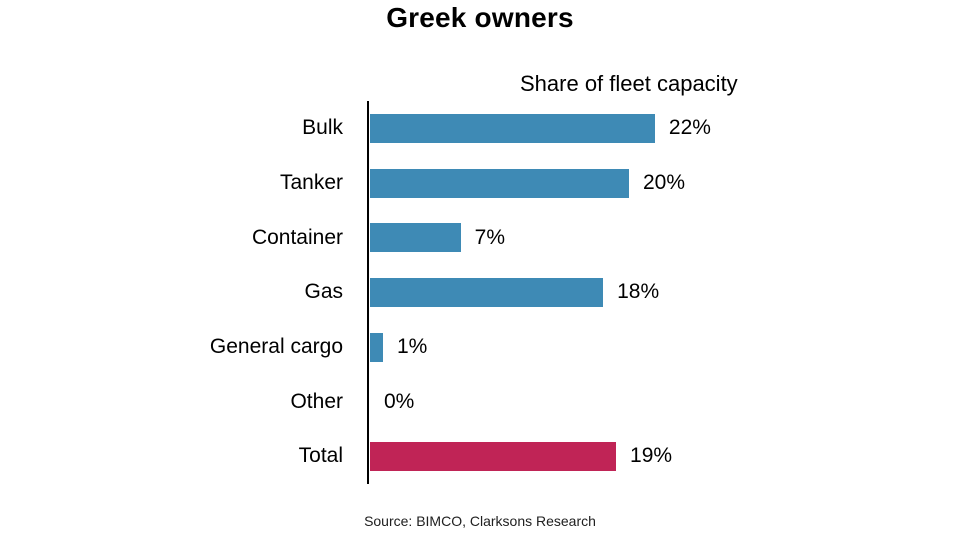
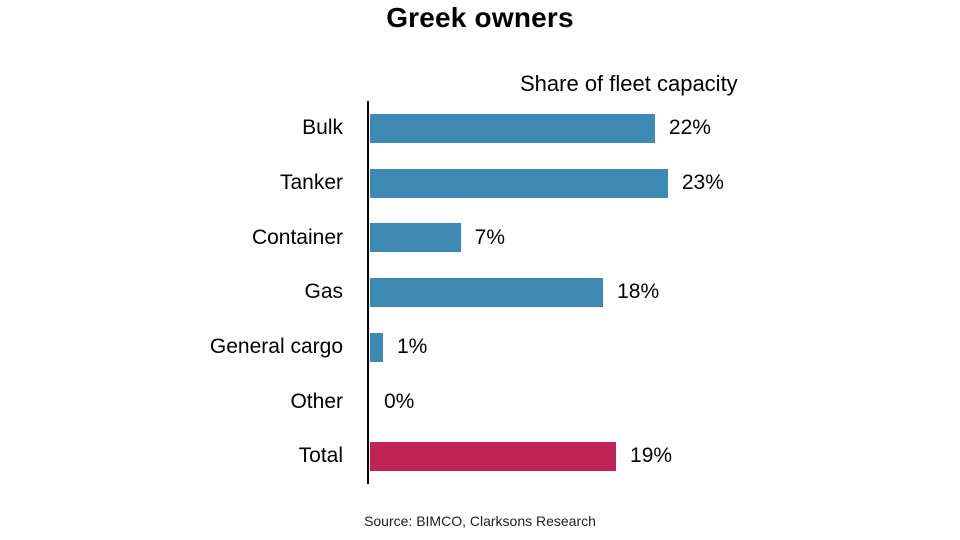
Tanker: 20% -> 23%
